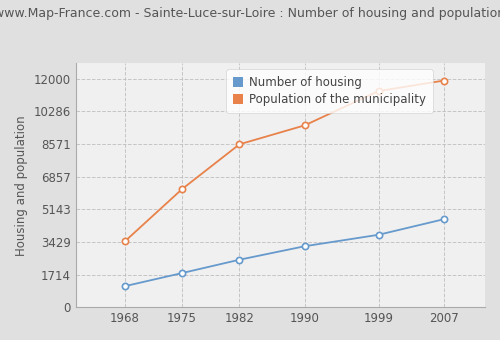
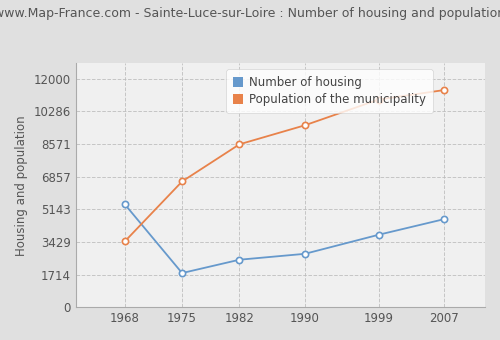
Number of housing/1968: 1100 -> 5400
Population of the municipality/1975: 6200 -> 6600
Number of housing/1990: 3200 -> 2800
Population of the municipality/1999: 11400 -> 10900
Population of the municipality/2007: 11900 -> 11400
